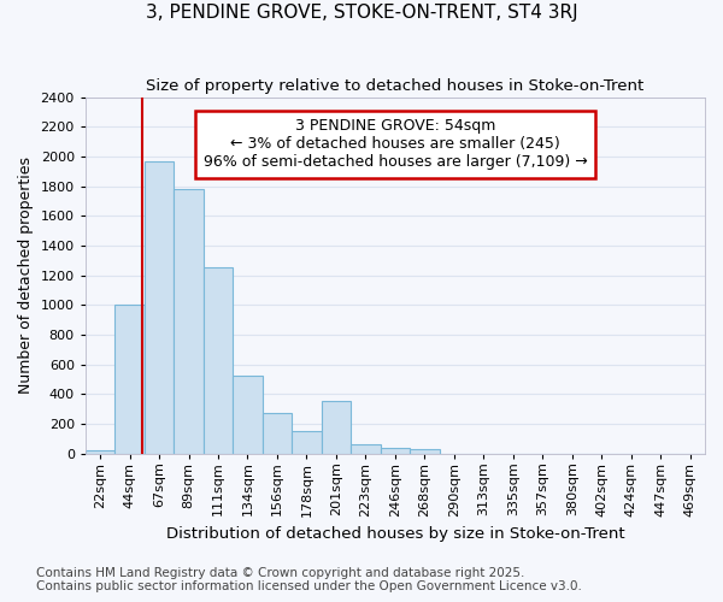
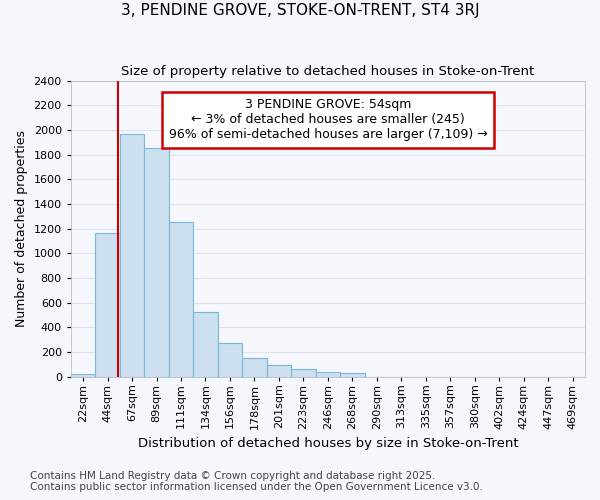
44sqm: 1000 -> 1160
89sqm: 1780 -> 1860
201sqm: 350 -> 90
